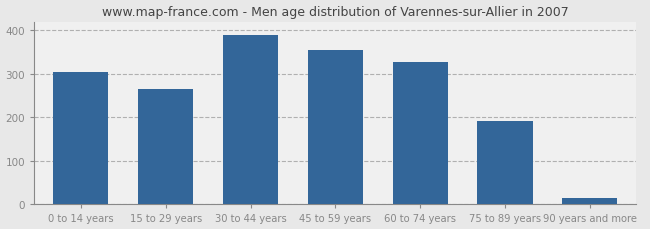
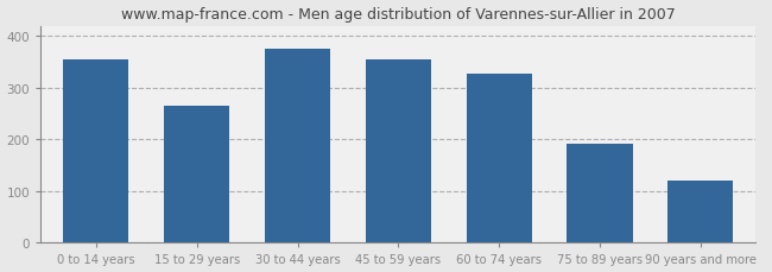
0 to 14 years: 303 -> 355
30 to 44 years: 390 -> 375
90 years and more: 15 -> 120
